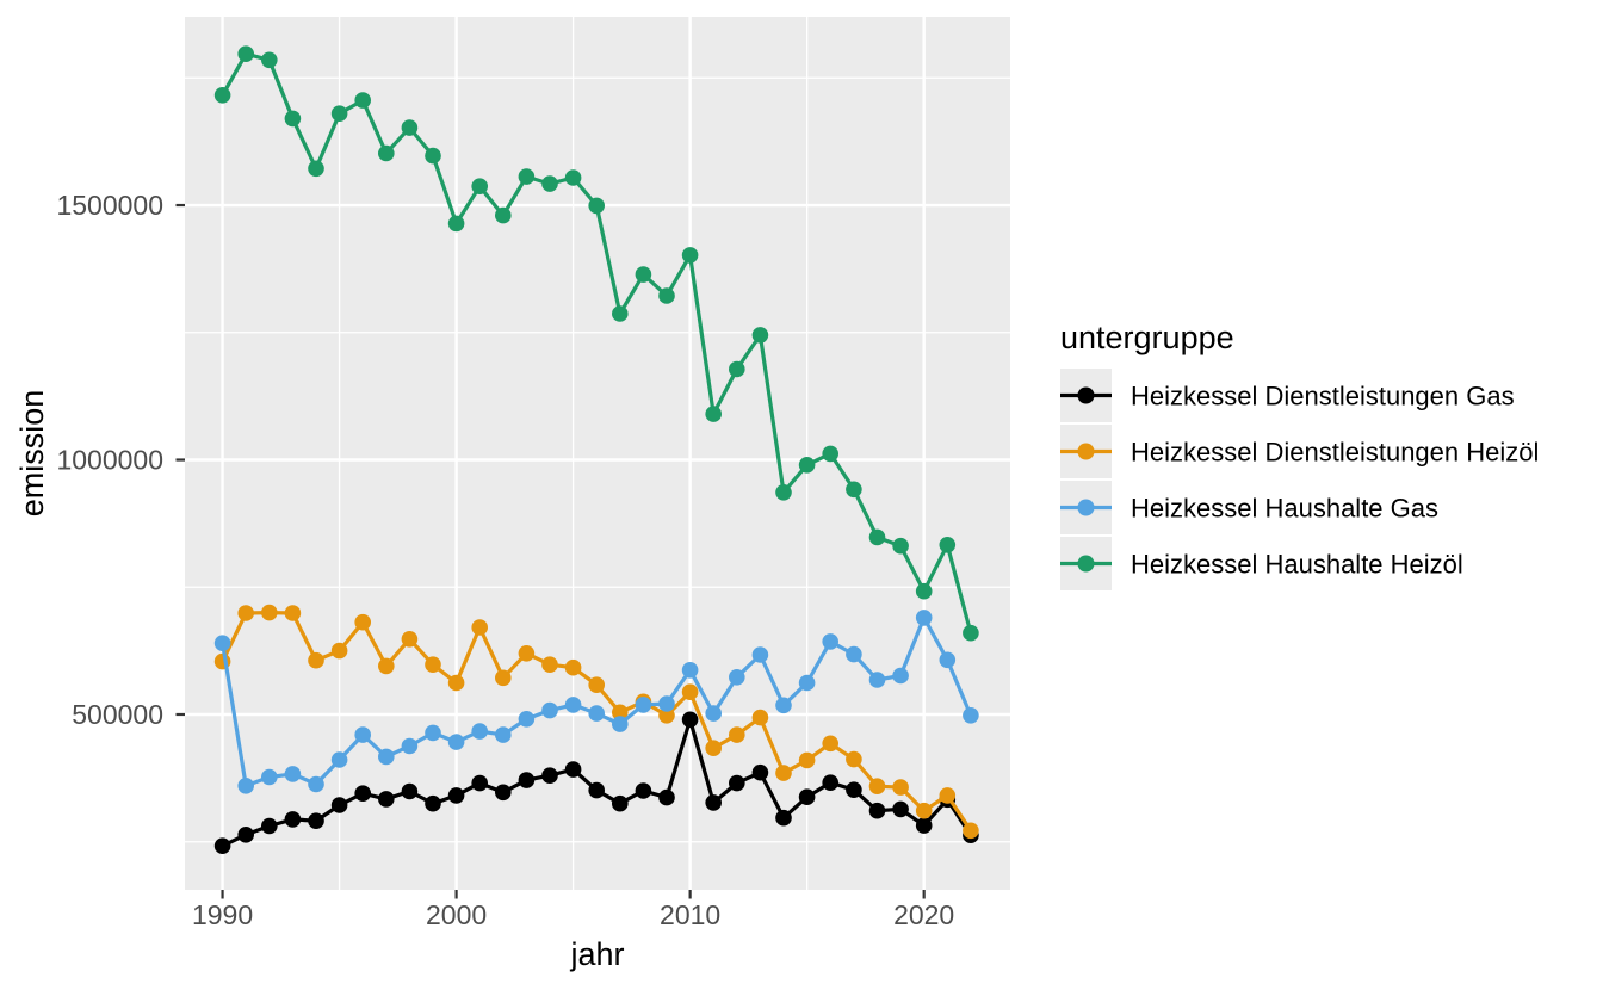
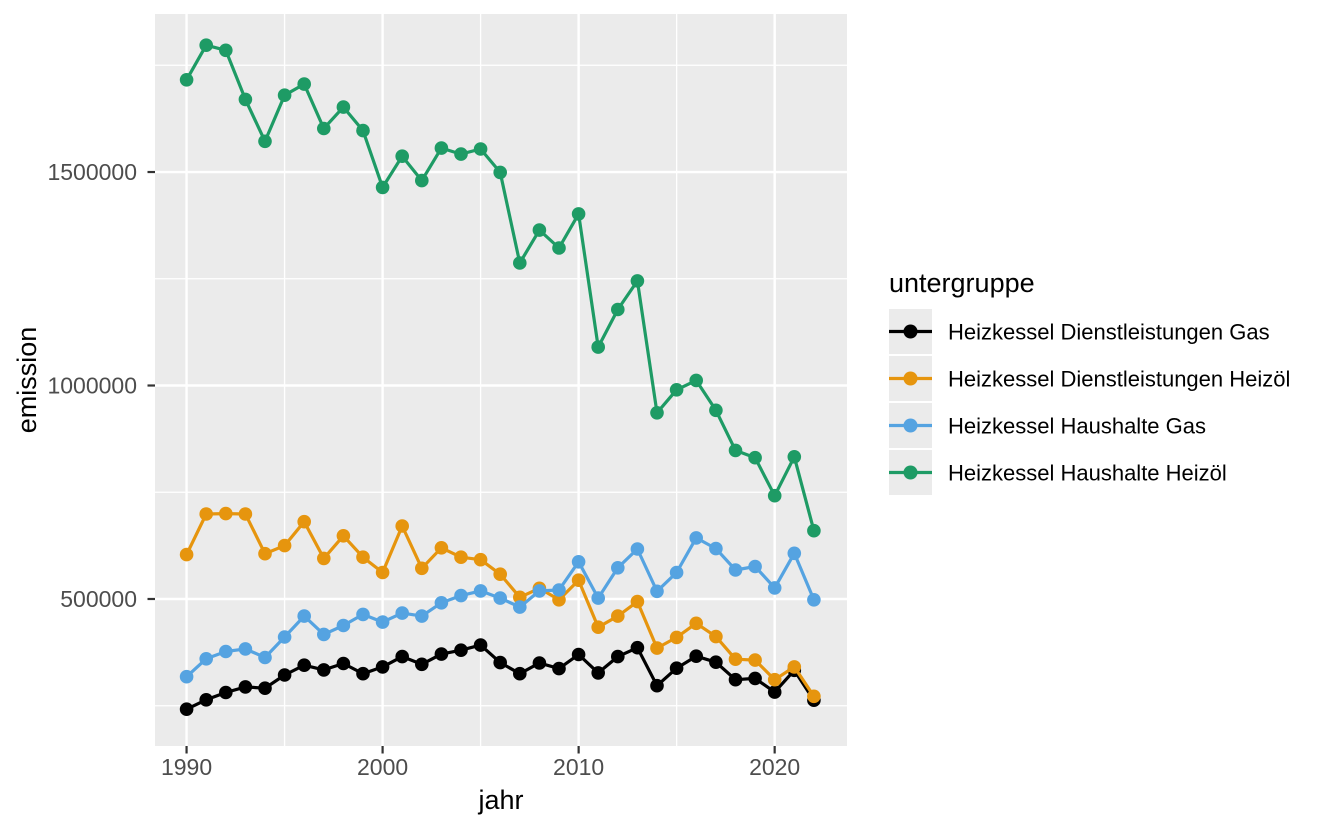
Heizkessel Haushalte Gas/1990: 640000 -> 320000
Heizkessel Dienstleistungen Gas/2010: 490000 -> 370000
Heizkessel Haushalte Gas/2020: 690000 -> 530000
